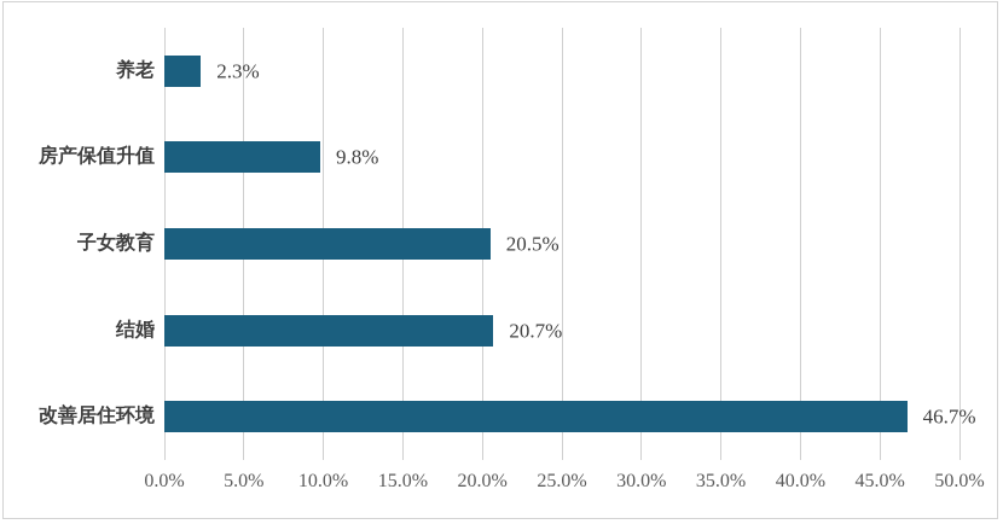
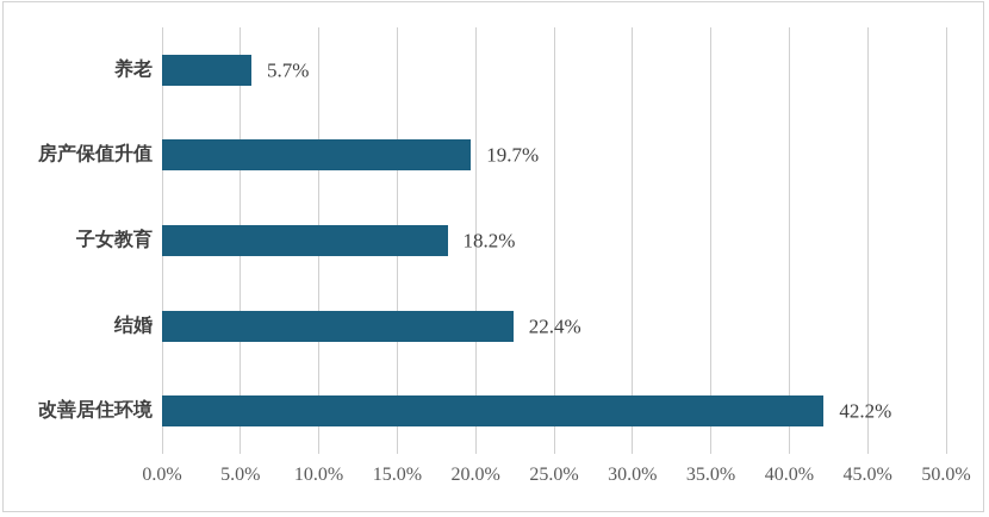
养老: 2.3% -> 5.7%
房产保值升值: 9.8% -> 19.7%
子女教育: 20.5% -> 18.2%
结婚: 20.7% -> 22.4%
改善居住环境: 46.7% -> 42.2%
